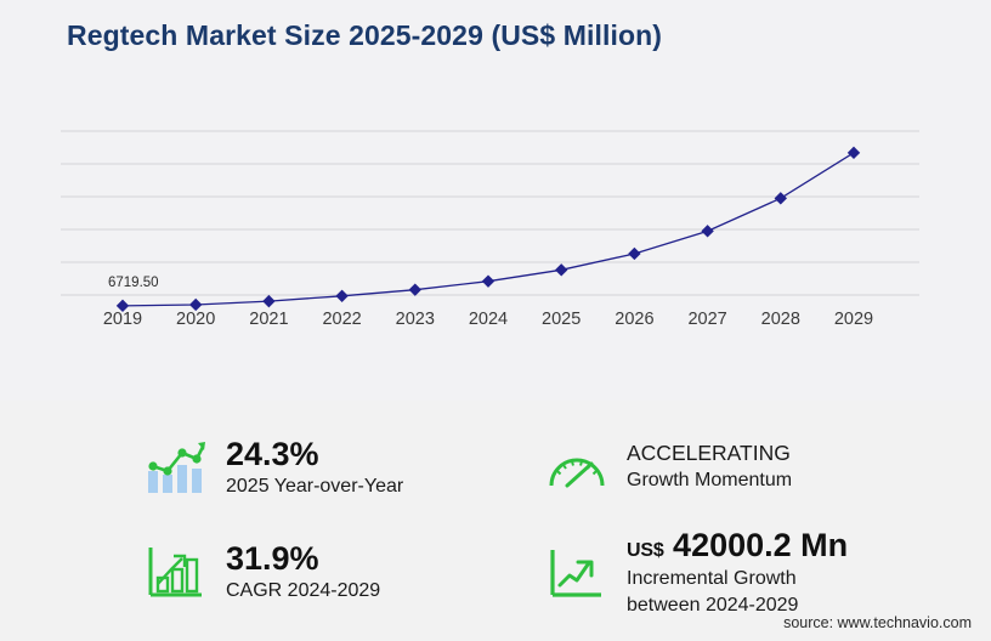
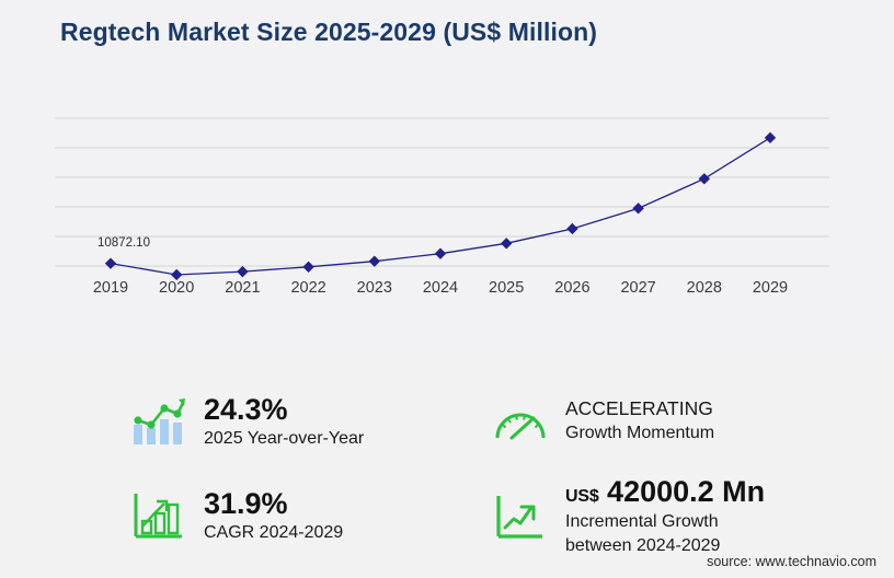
2019: 6719.50 -> 10872.10
